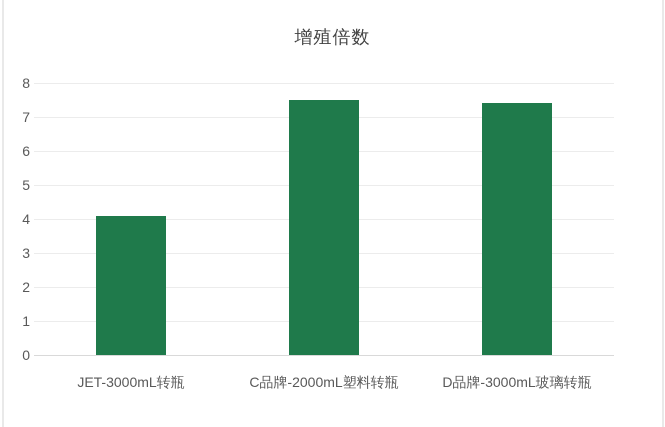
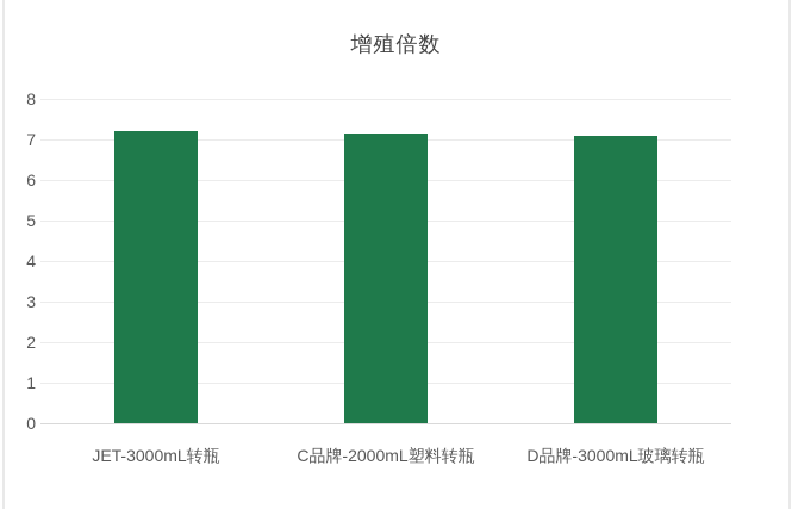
JET-3000mL转瓶: 4.1 -> 7.2
C品牌-2000mL塑料转瓶: 7.5 -> 7.2
D品牌-3000mL玻璃转瓶: 7.4 -> 7.1
